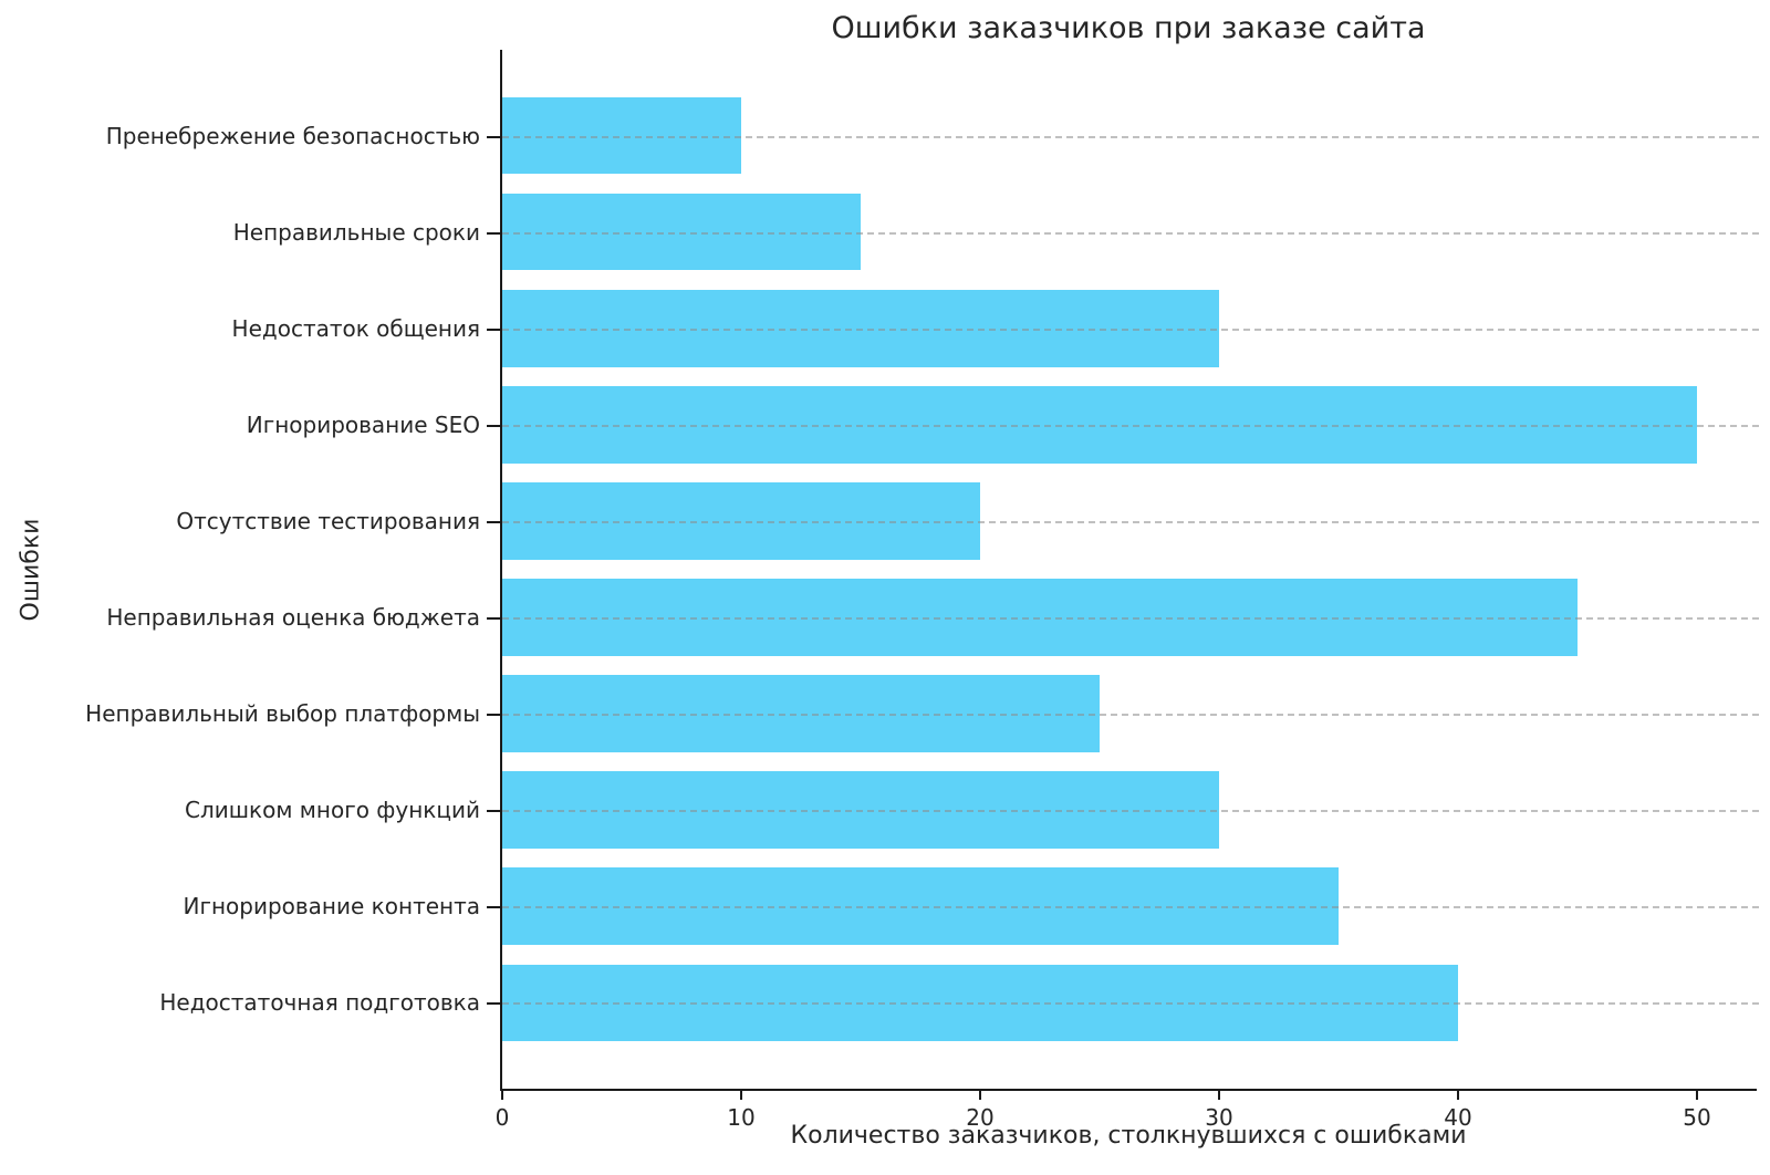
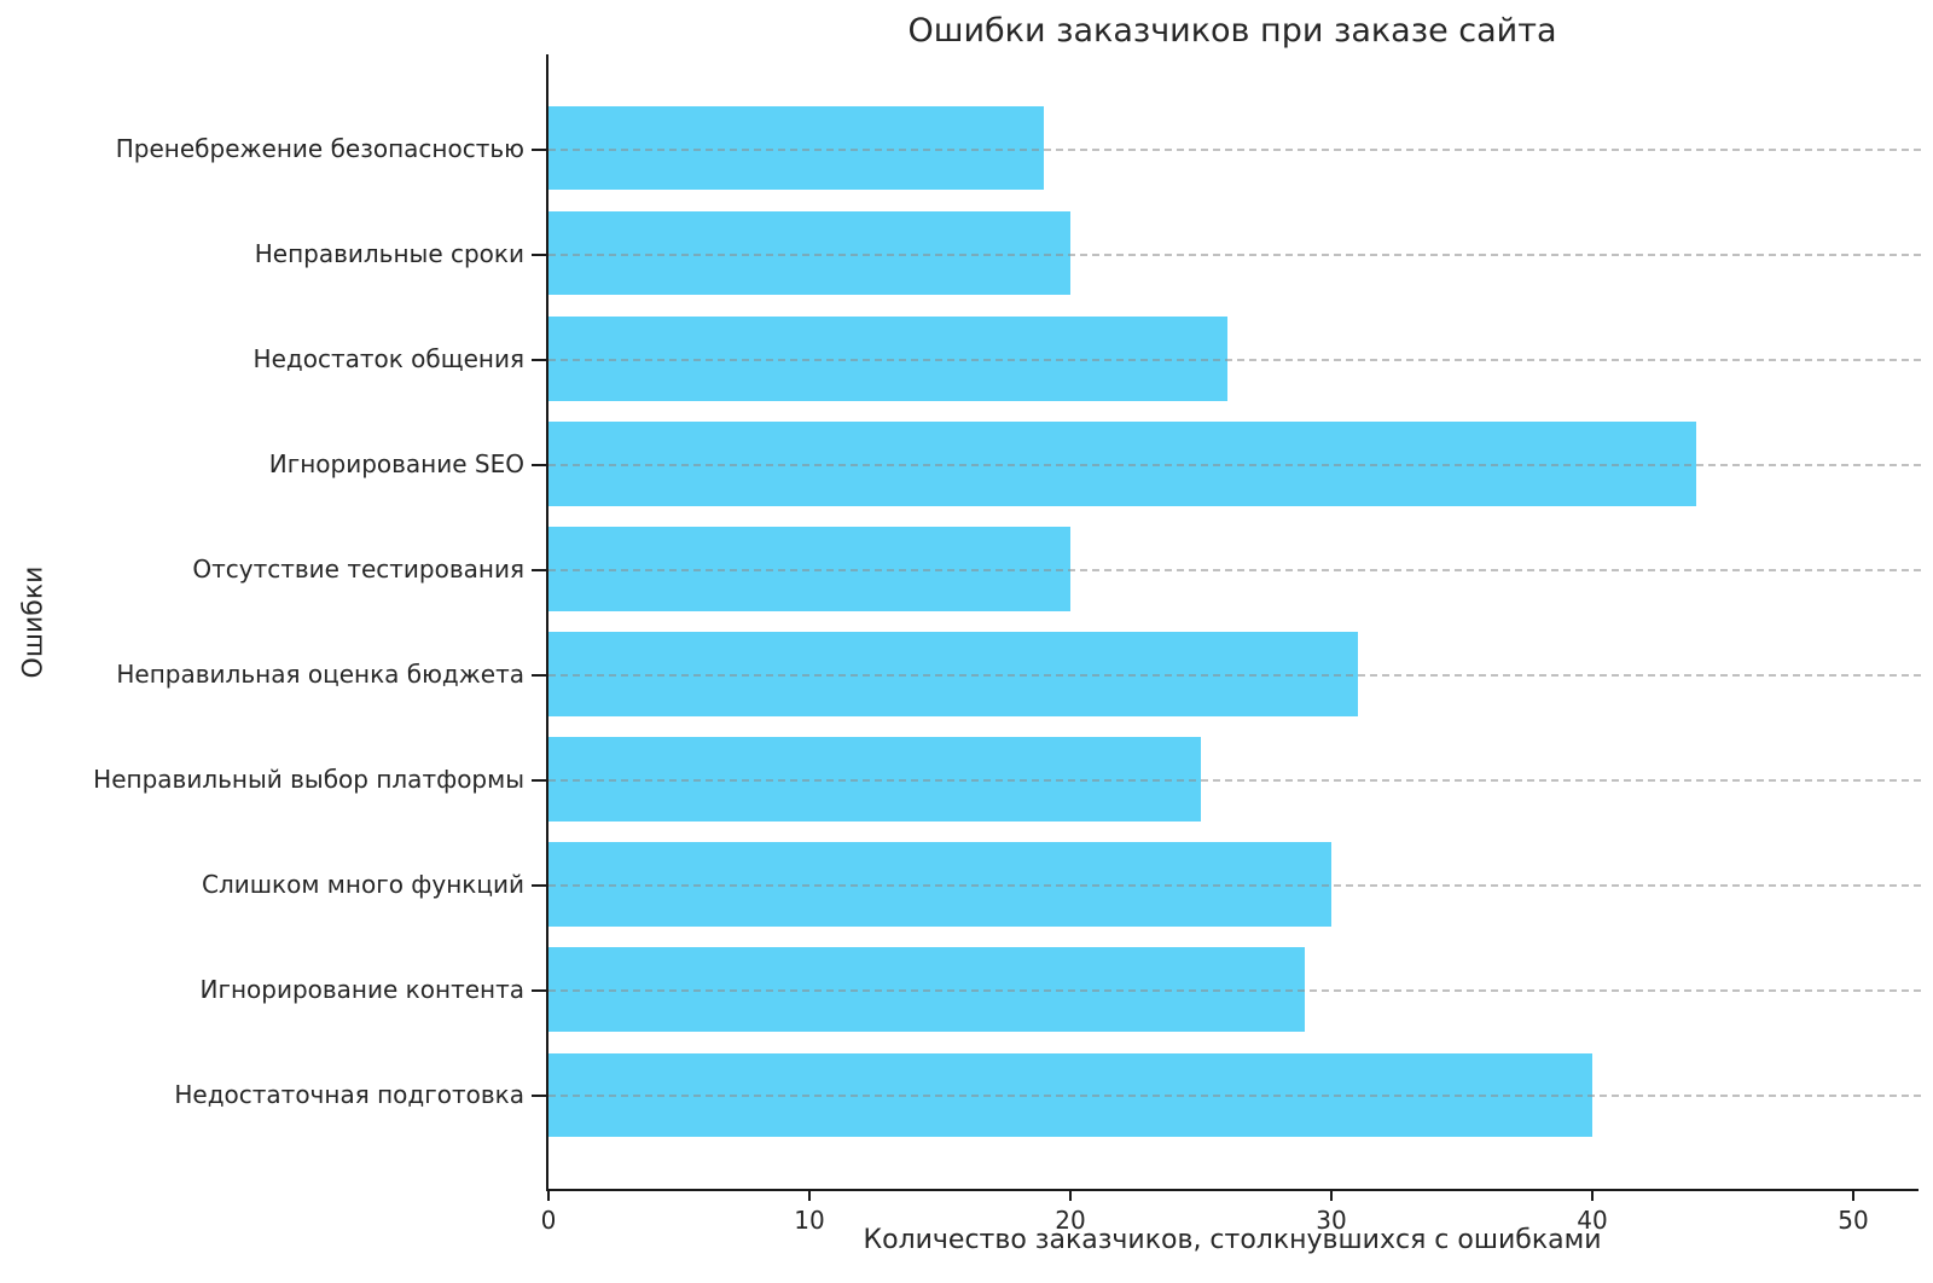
Пренебрежение безопасностью: 10 -> 19
Неправильные сроки: 15 -> 20
Недостаток общения: 30 -> 26
Игнорирование SEO: 50 -> 44
Неправильная оценка бюджета: 45 -> 31
Игнорирование контента: 35 -> 29
